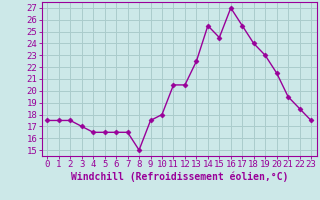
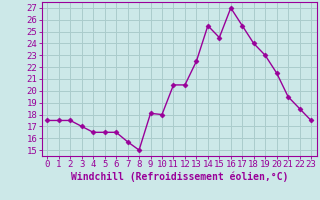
7: 16.5 -> 15.7
9: 17.5 -> 18.1
